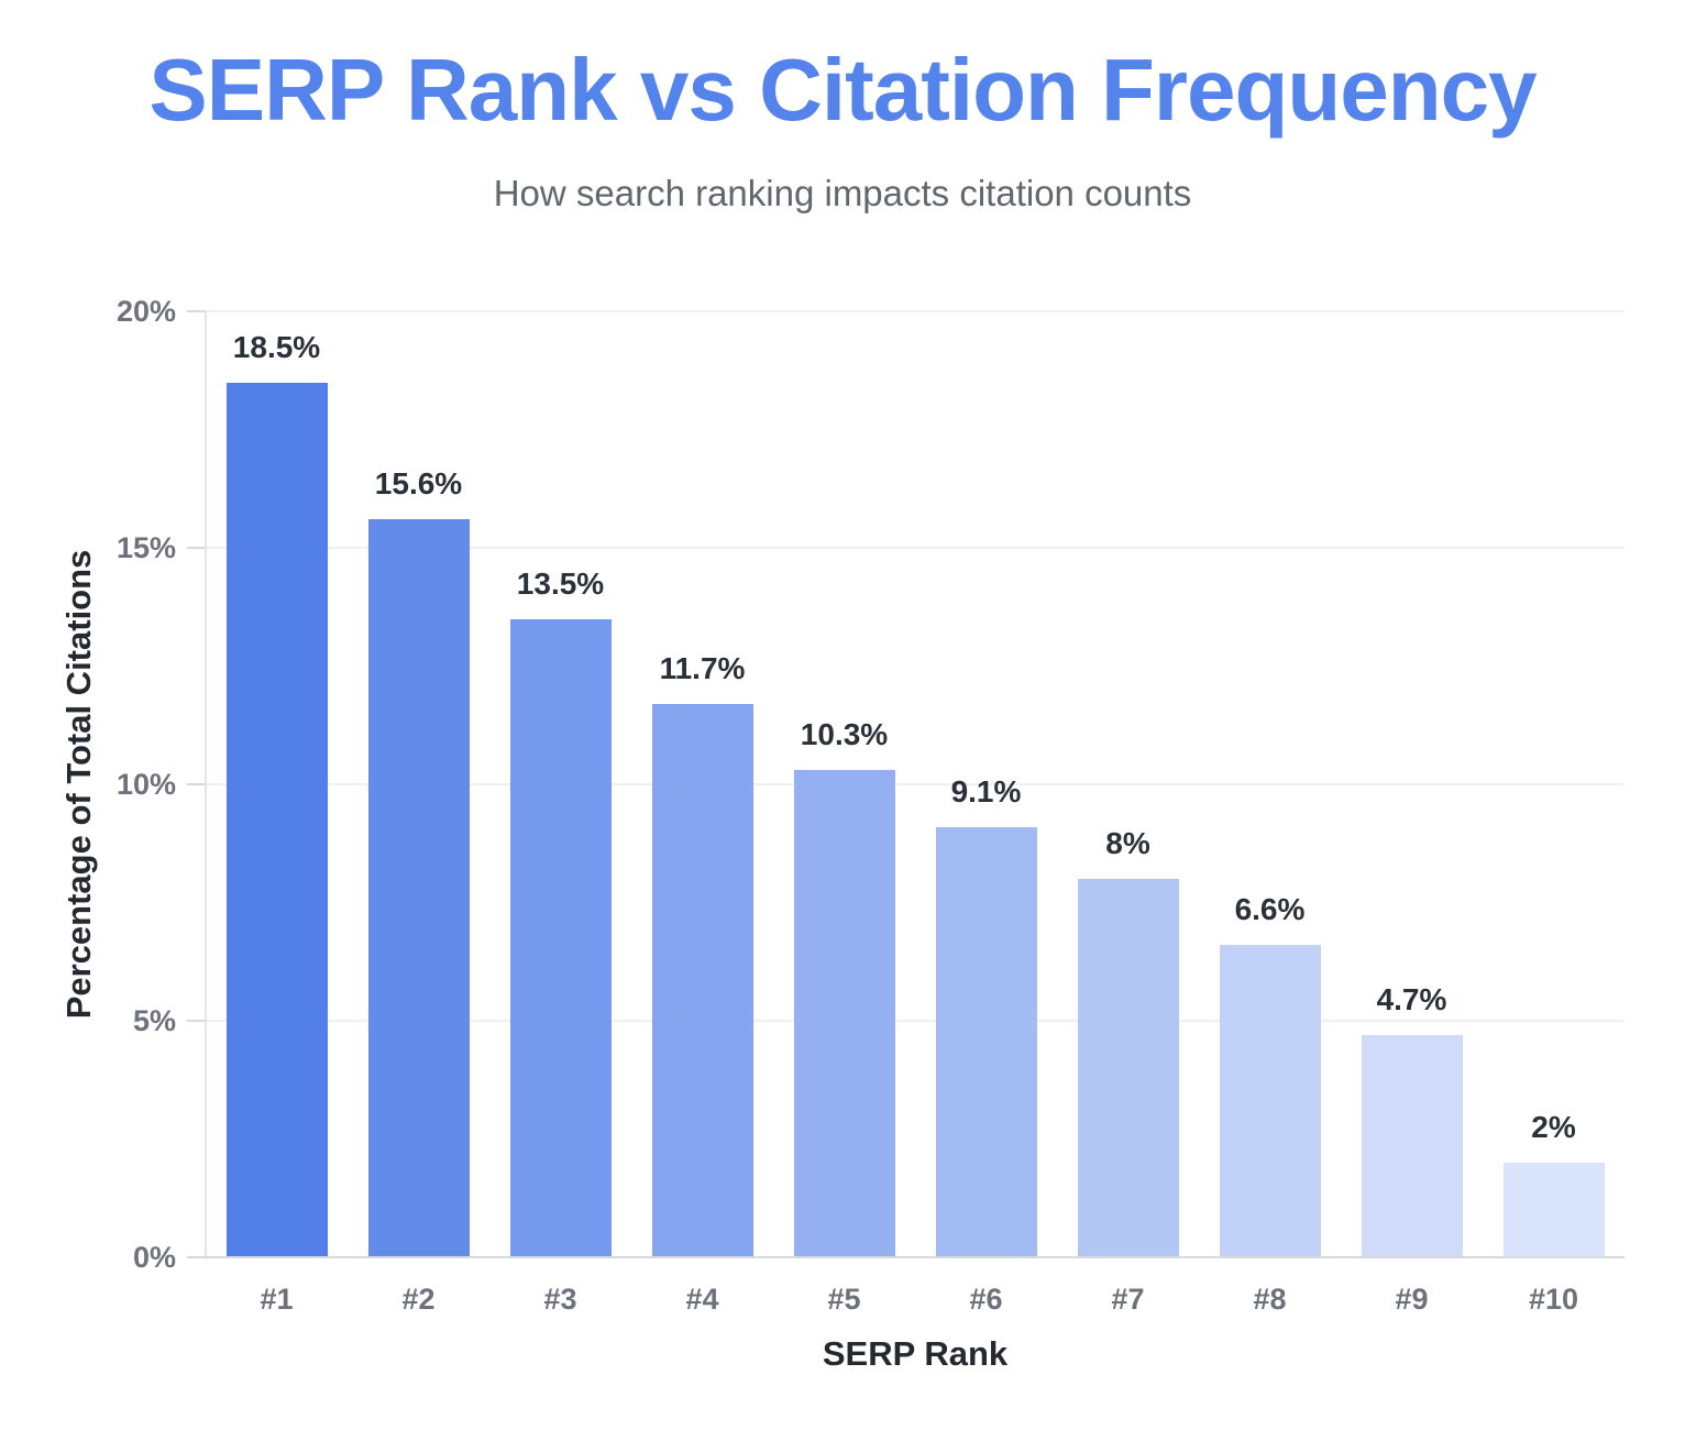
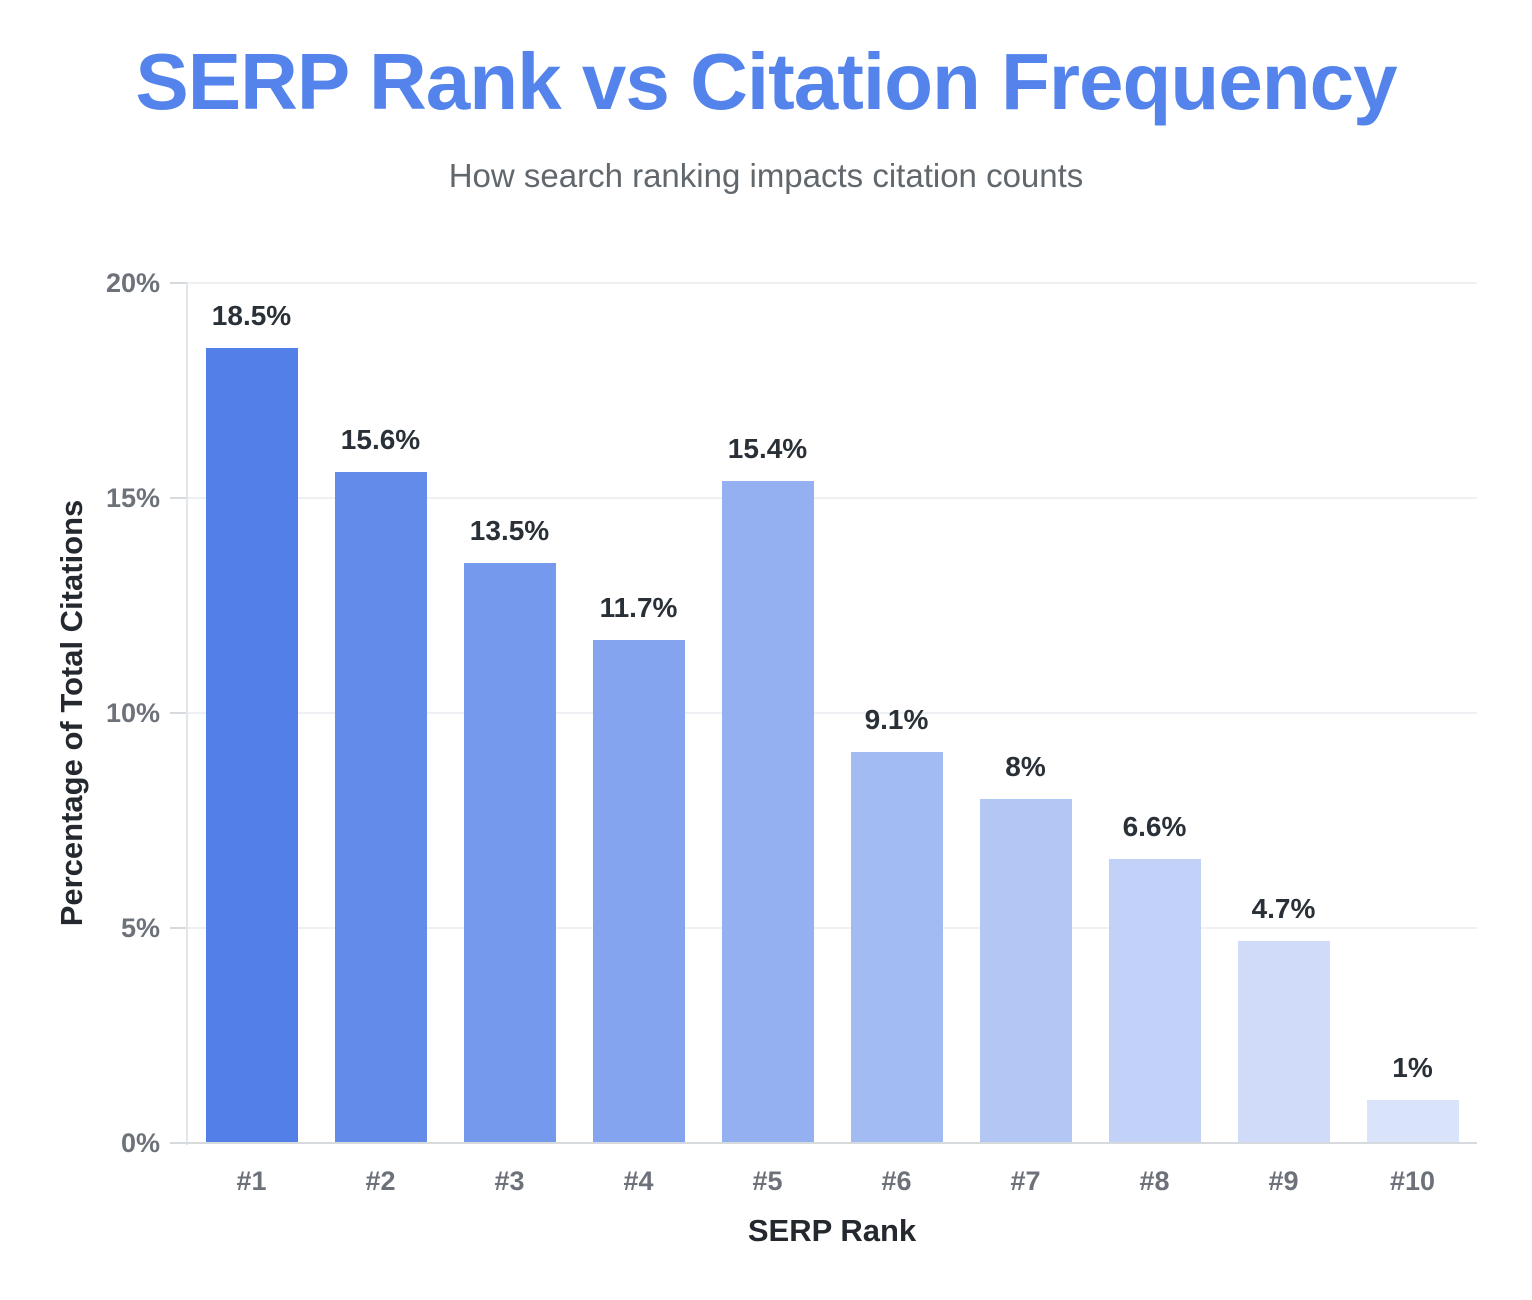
#5: 10.3% -> 15.4%
#10: 2% -> 1%
